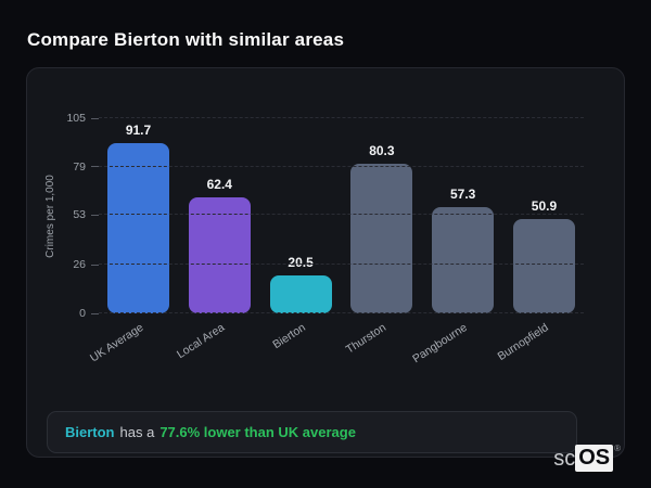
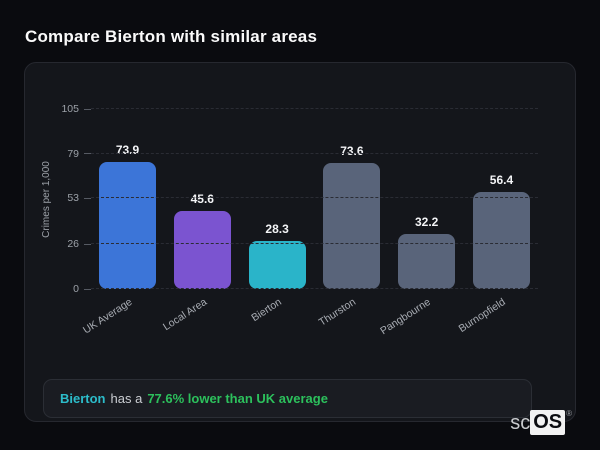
UK Average: 91.7 -> 73.9
Local Area: 62.4 -> 45.6
Bierton: 20.5 -> 28.3
Thurston: 80.3 -> 73.6
Pangbourne: 57.3 -> 32.2
Burnopfield: 50.9 -> 56.4
